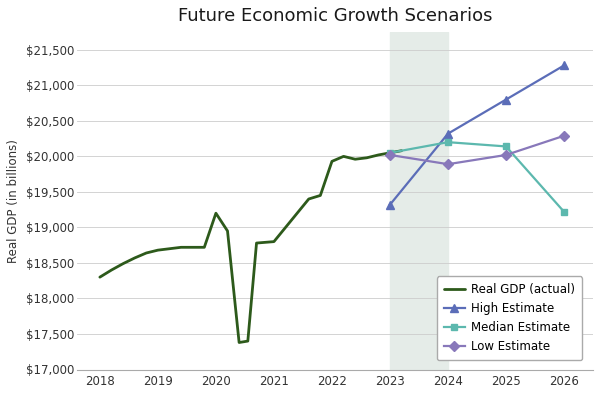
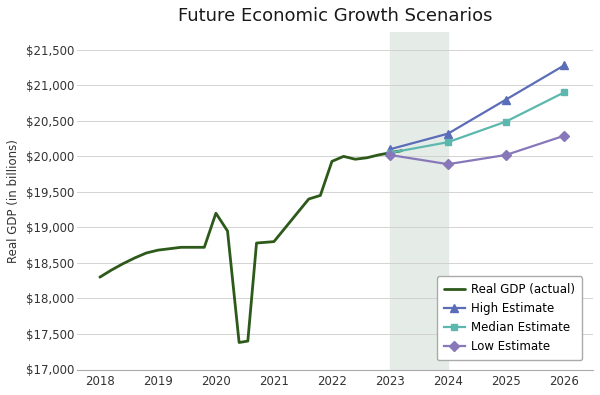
High Estimate/2023: $19,320 -> $20,100
Median Estimate/2025: $20,140 -> $20,490
Median Estimate/2026: $19,220 -> $20,900
